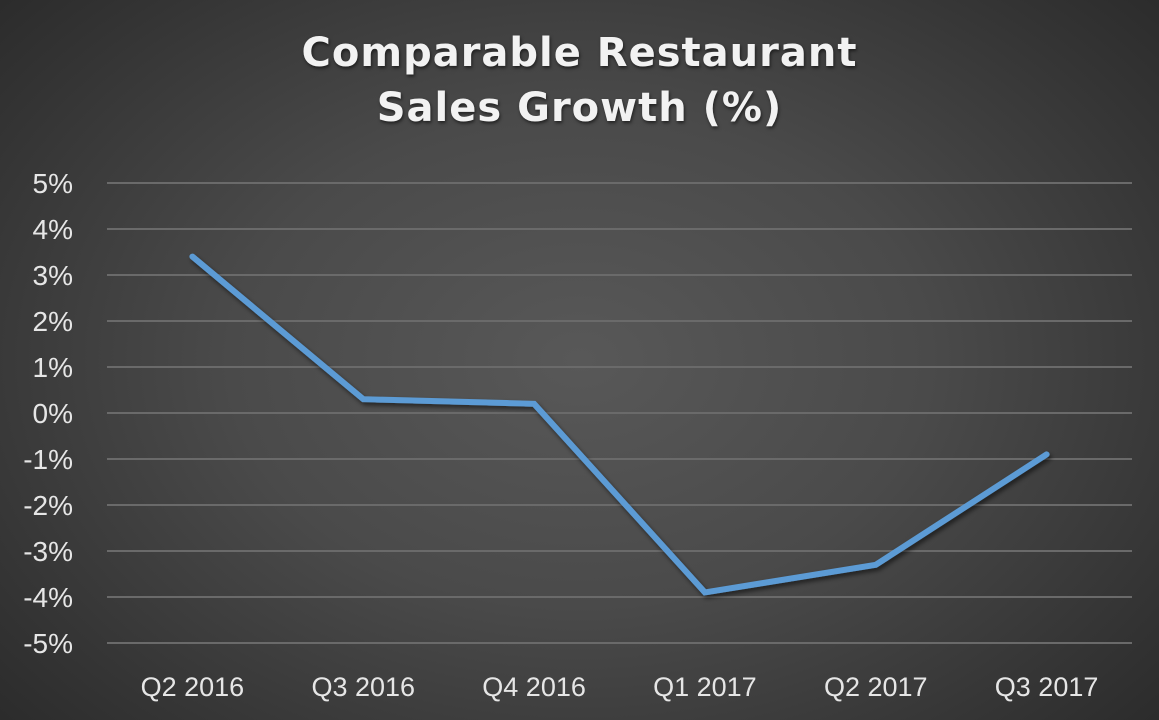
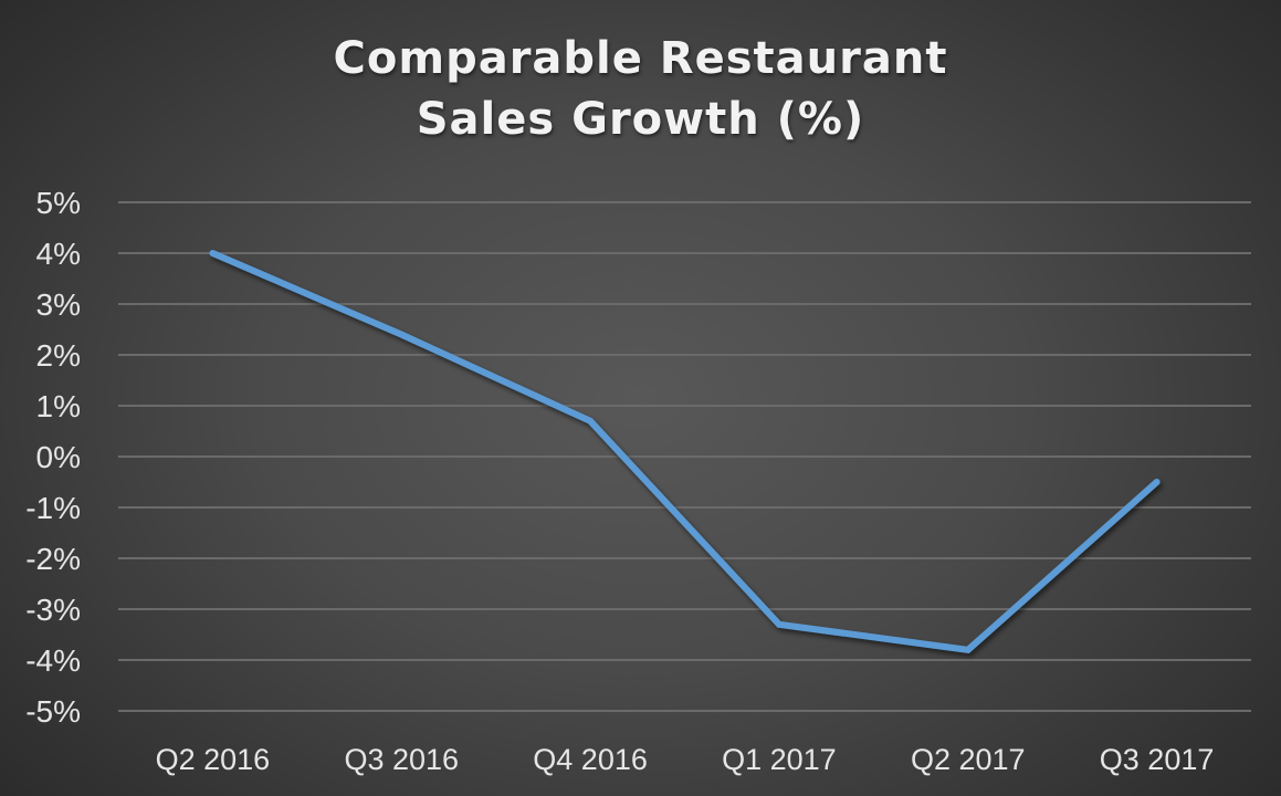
Q2 2016: 3.4% -> 4.0%
Q3 2016: 0.3% -> 2.4%
Q4 2016: 0.2% -> 0.7%
Q1 2017: -3.9% -> -3.3%
Q2 2017: -3.3% -> -3.8%
Q3 2017: -0.9% -> -0.5%
